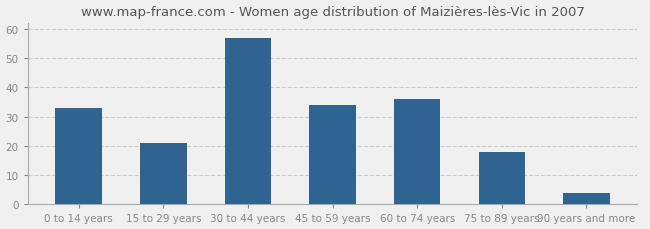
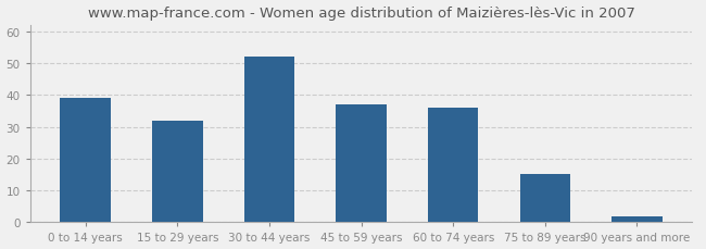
0 to 14 years: 33 -> 39
15 to 29 years: 21 -> 32
30 to 44 years: 57 -> 52
45 to 59 years: 34 -> 37
75 to 89 years: 18 -> 15
90 years and more: 4 -> 2
